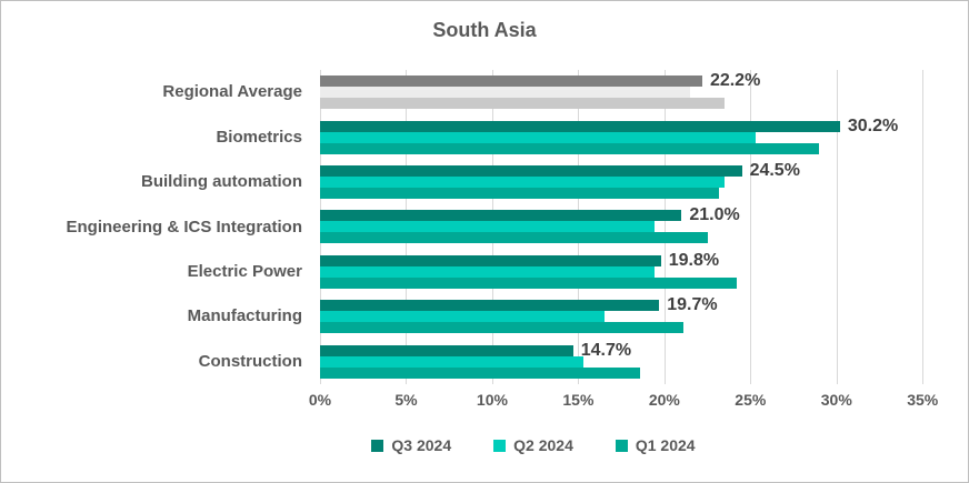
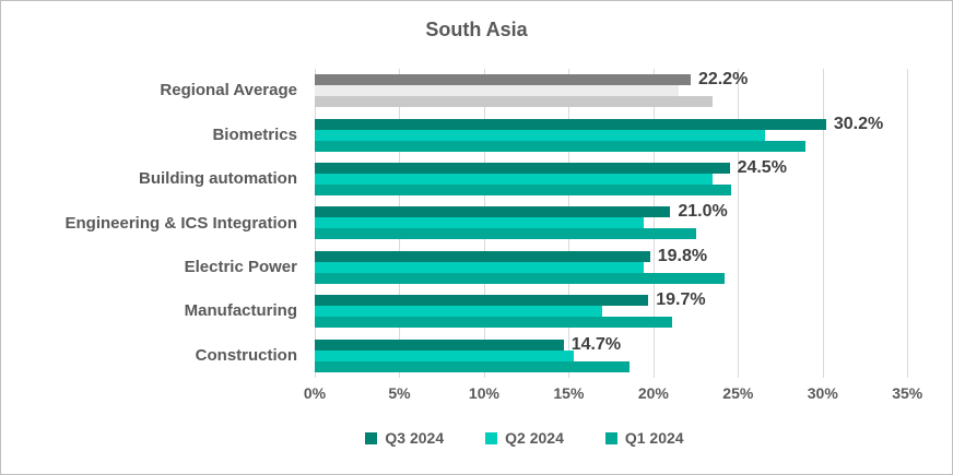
Q2 2024/Biometrics: 25.3% -> 26.6%
Q1 2024/Building automation: 23.2% -> 24.6%
Q2 2024/Manufacturing: 16.5% -> 17.0%
